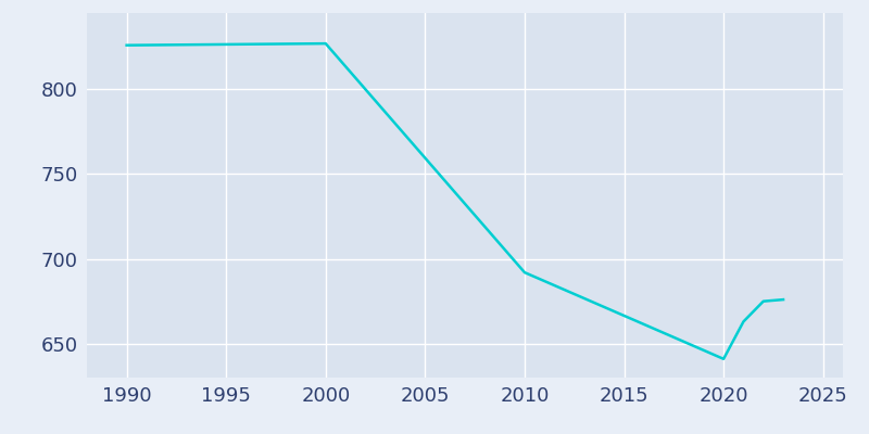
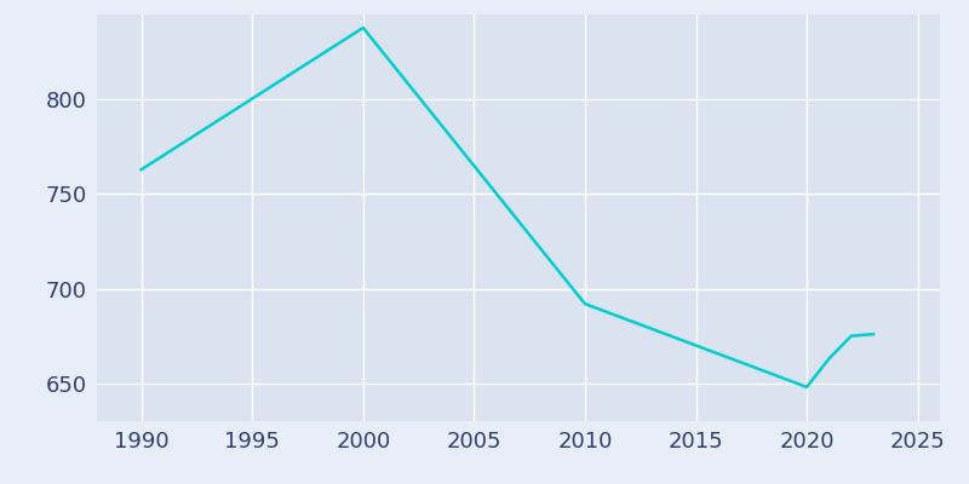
1990: 826 -> 763
2000: 827 -> 838
2020: 641 -> 648
